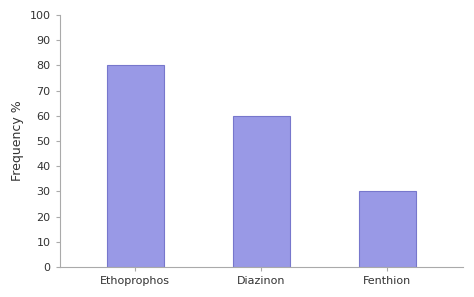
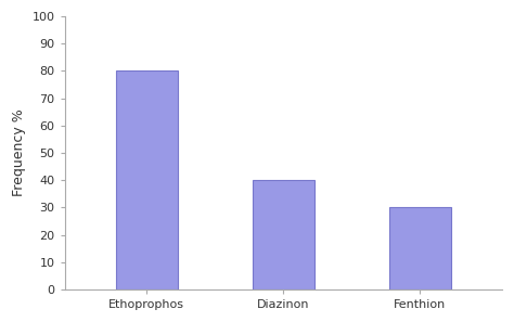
Diazinon: 60 -> 40
